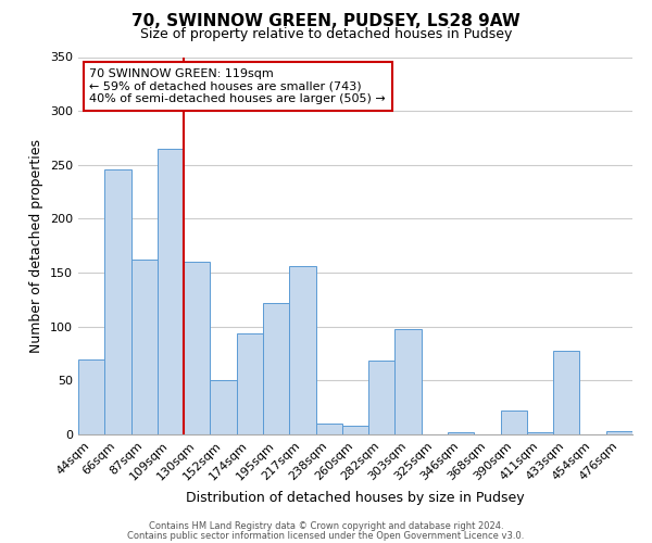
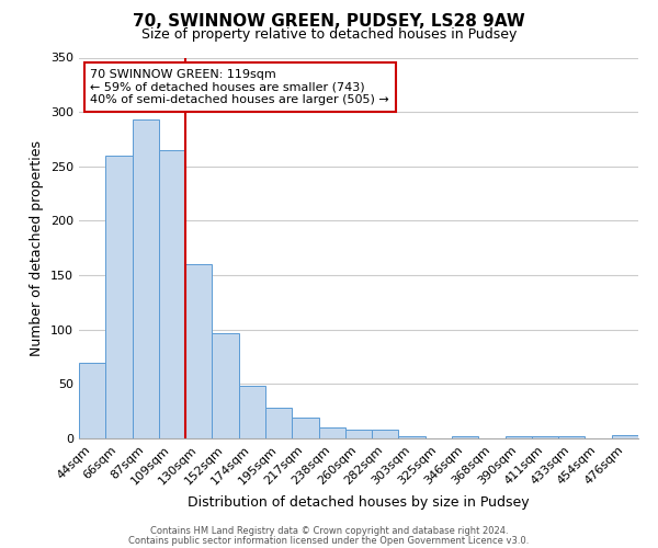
66sqm: 246 -> 260
87sqm: 162 -> 293
152sqm: 50 -> 97
174sqm: 94 -> 48
195sqm: 122 -> 28
217sqm: 156 -> 19
282sqm: 68 -> 8
303sqm: 98 -> 2
390sqm: 22 -> 2
433sqm: 78 -> 2
